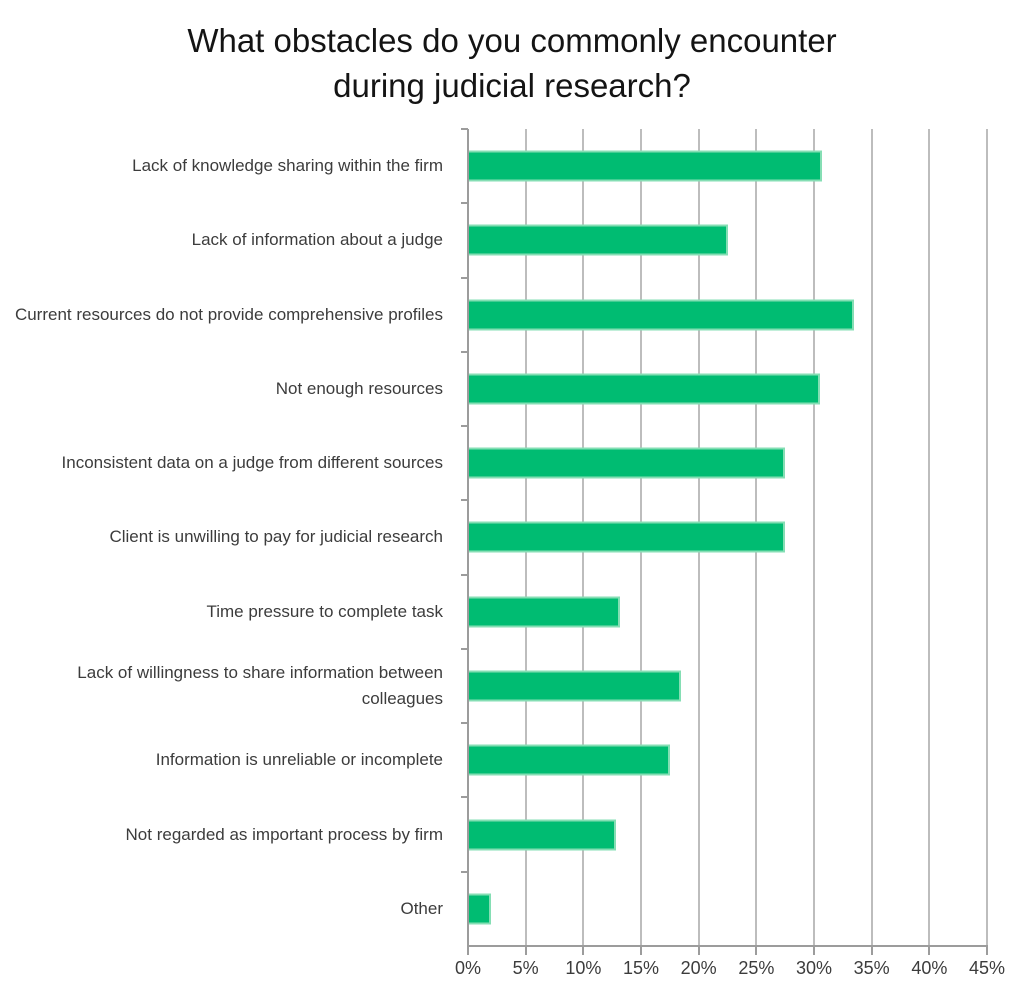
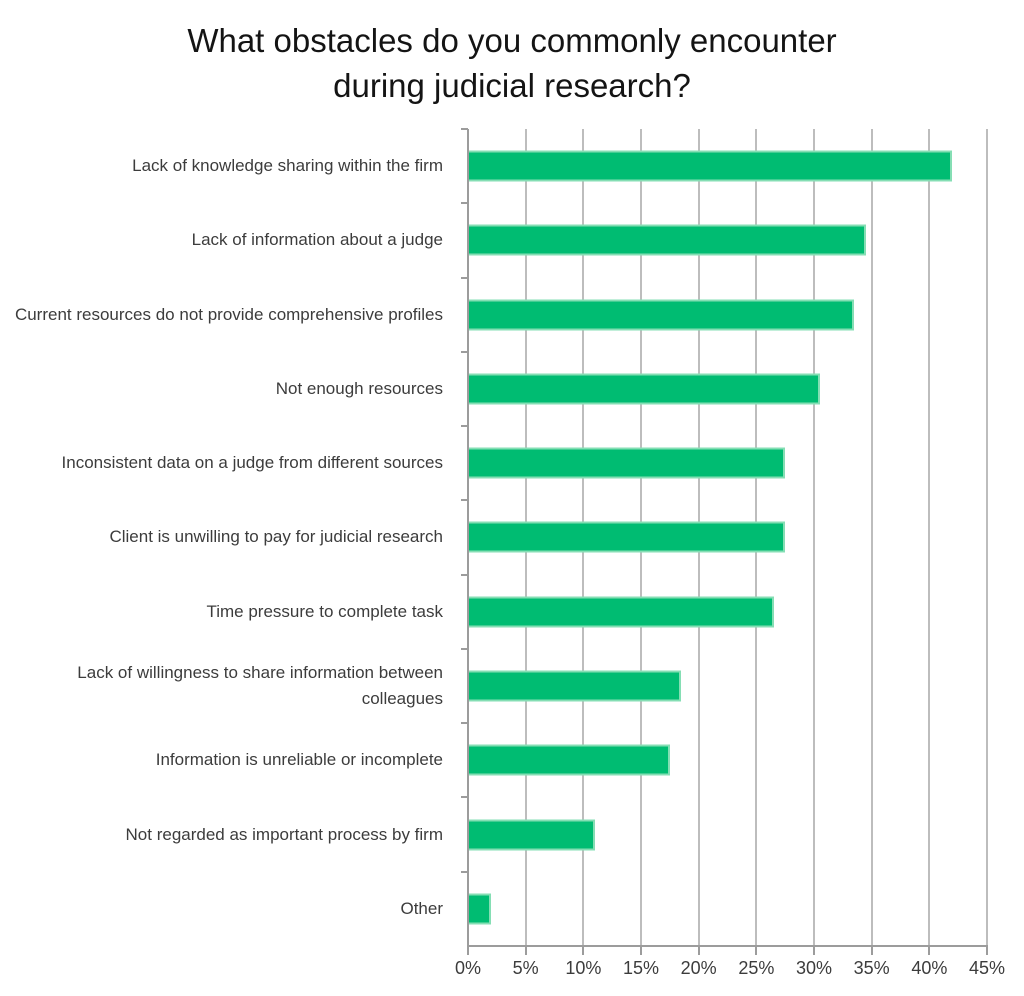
Lack of knowledge sharing within the firm: 30.7% -> 42.0%
Lack of information about a judge: 22.5% -> 34.5%
Time pressure to complete task: 13.2% -> 26.5%
Not regarded as important process by firm: 12.8% -> 11.0%
